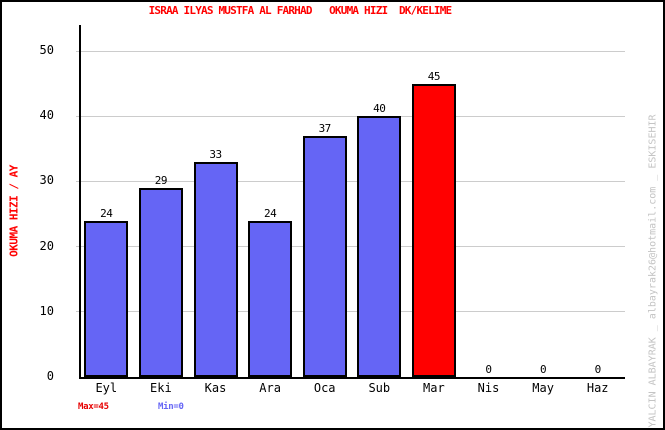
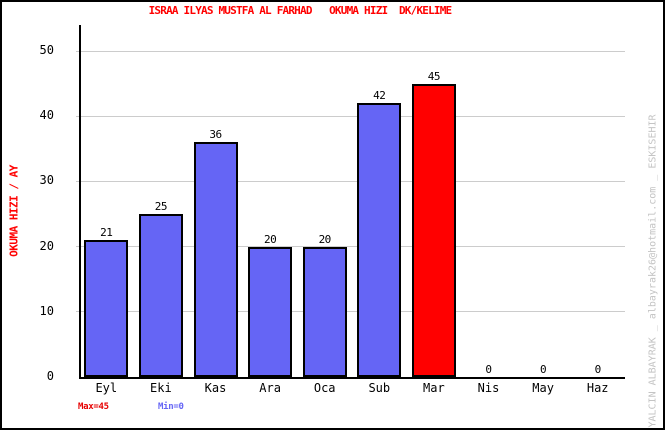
Eyl: 24 -> 21
Eki: 29 -> 25
Kas: 33 -> 36
Ara: 24 -> 20
Oca: 37 -> 20
Sub: 40 -> 42
